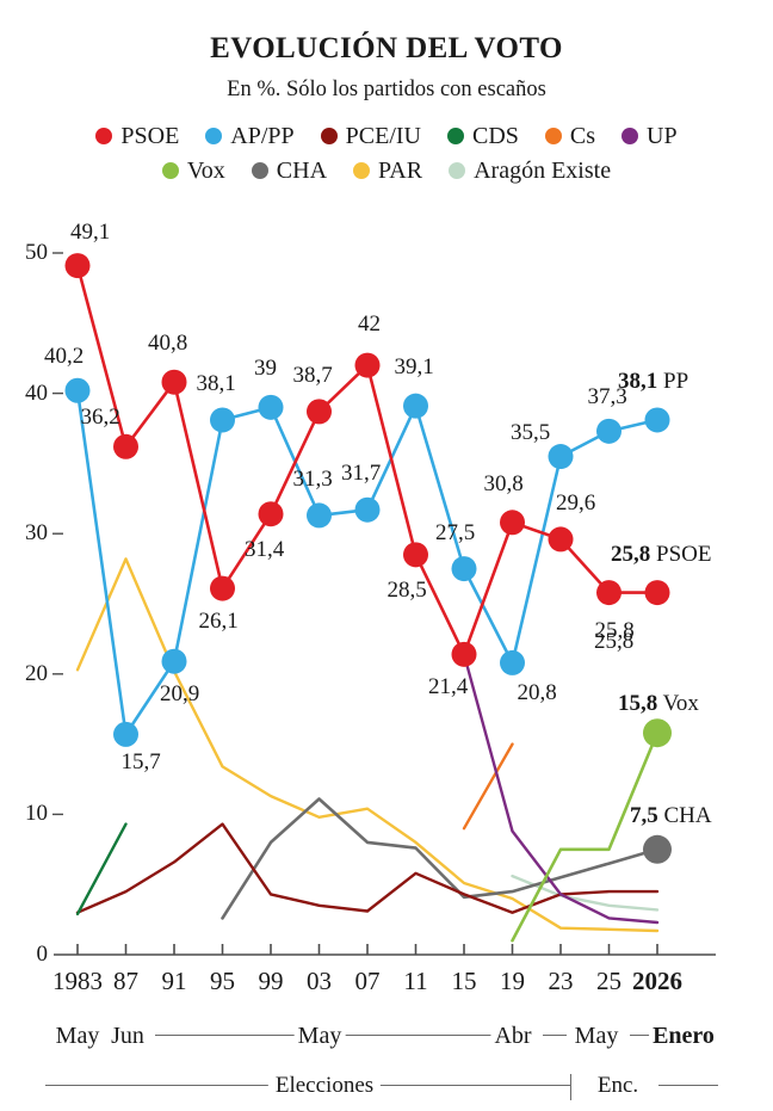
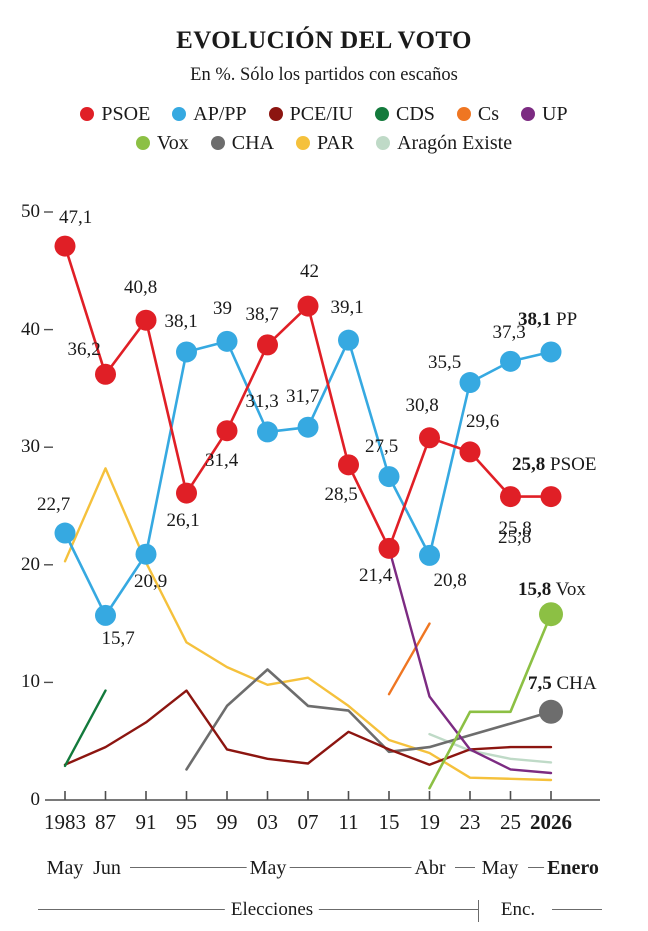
PSOE/1983: 49,1 -> 47,1
AP/PP/1983: 40,2 -> 22,7
